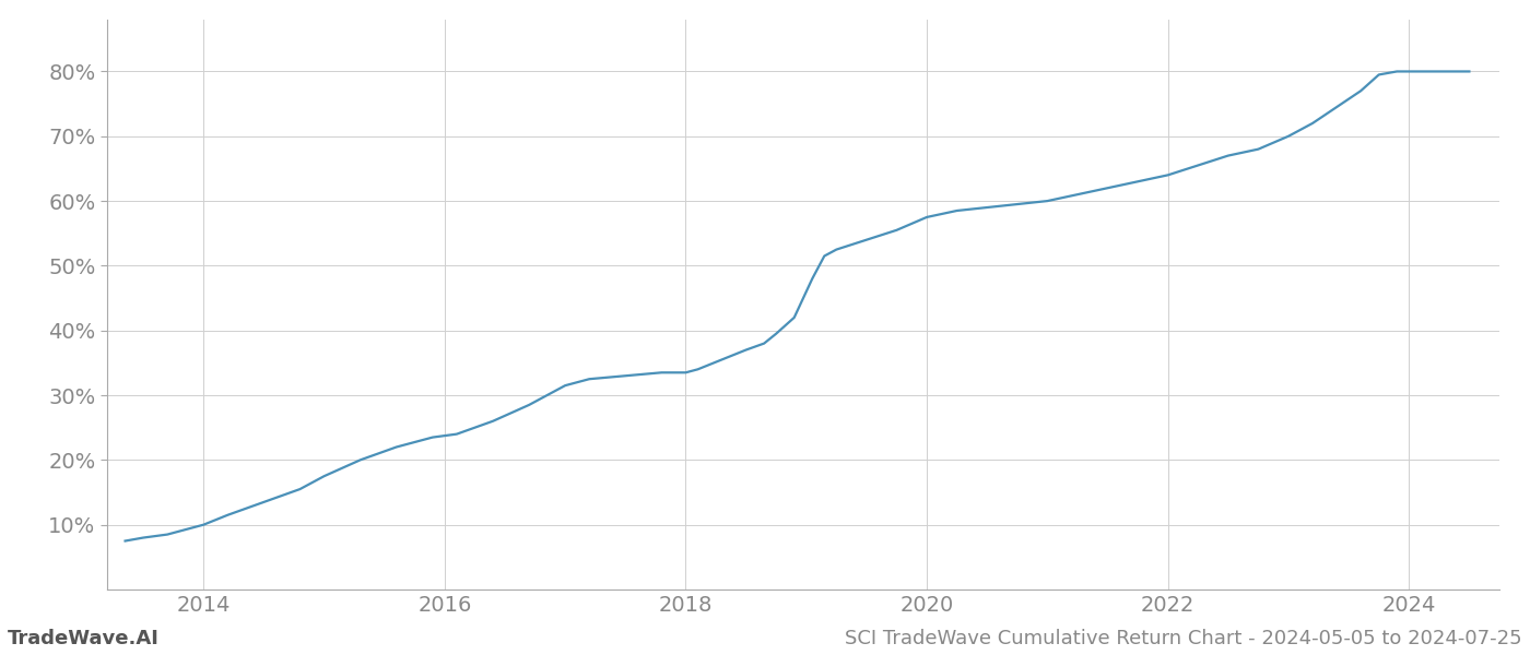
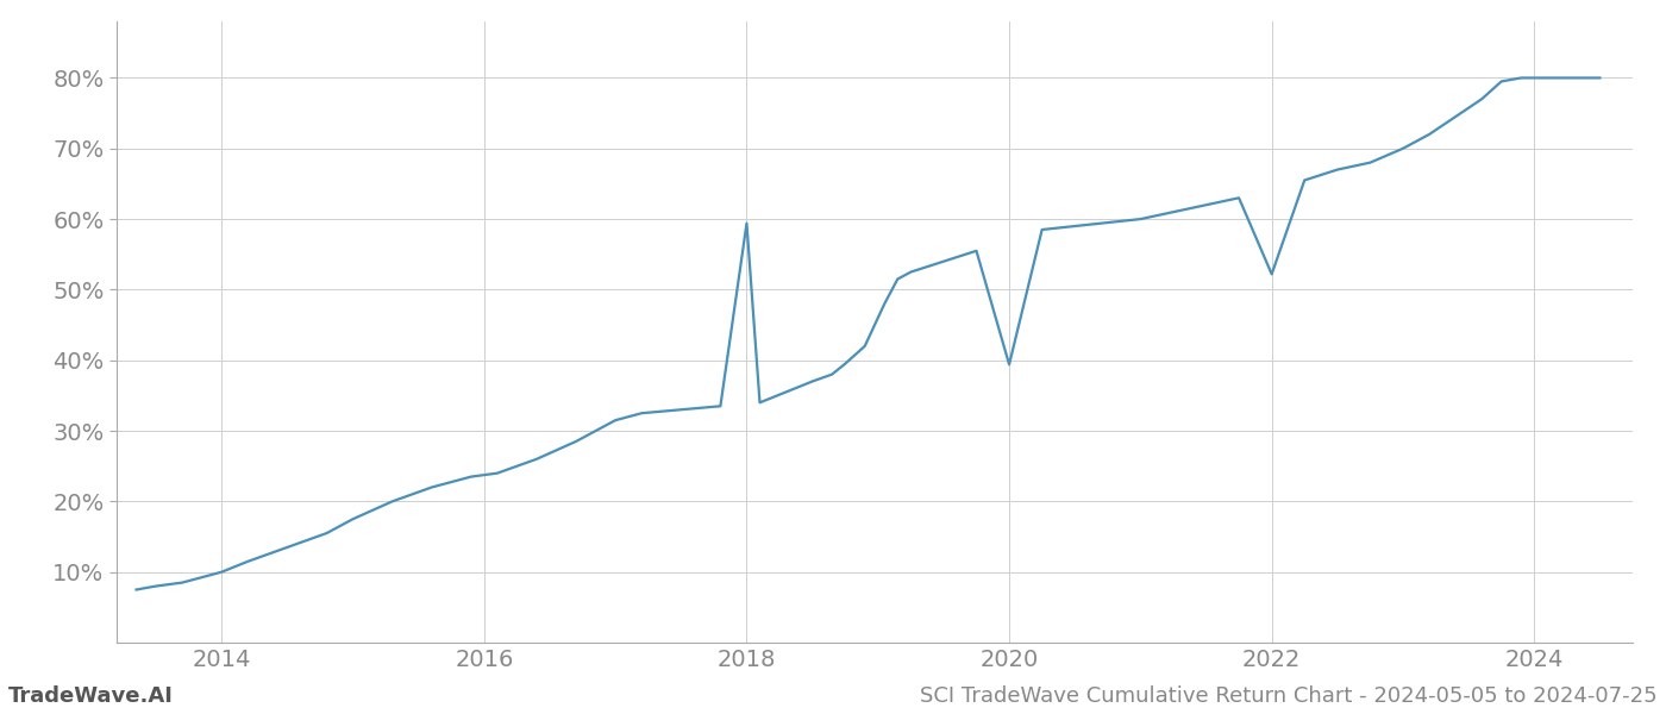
2018: 33.5% -> 59.4%
2020: 57.5% -> 39.4%
2022: 64.0% -> 52.2%
